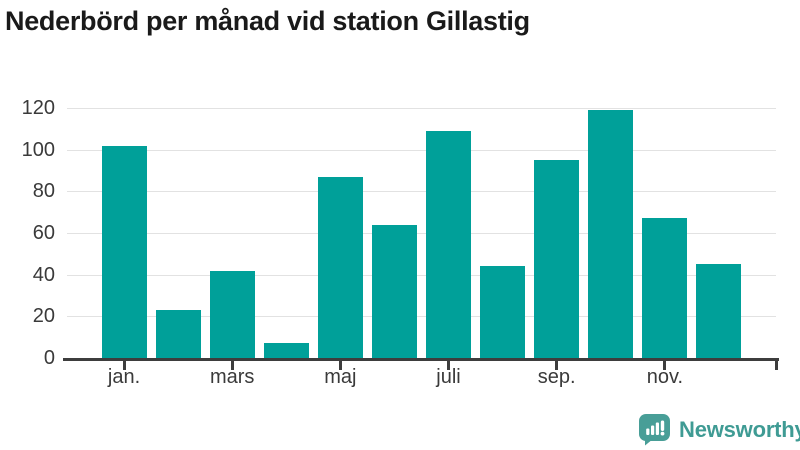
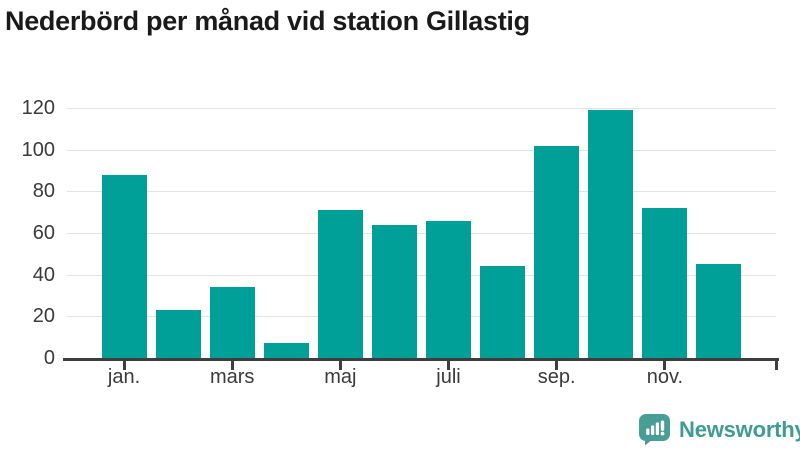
jan.: 102 -> 88
mars: 42 -> 34
maj: 87 -> 71
juli: 109 -> 66
sep.: 95 -> 102
nov.: 67 -> 72
